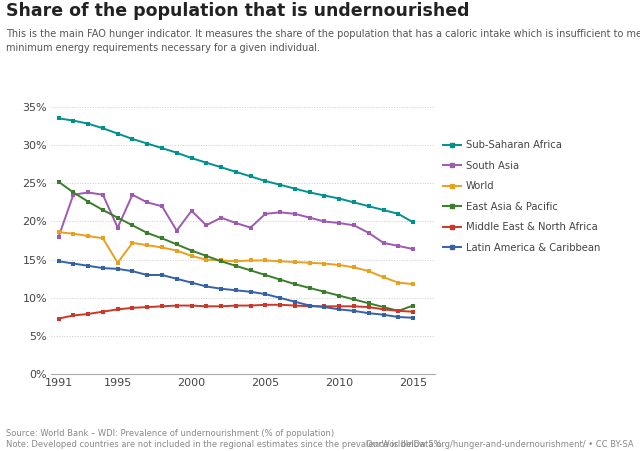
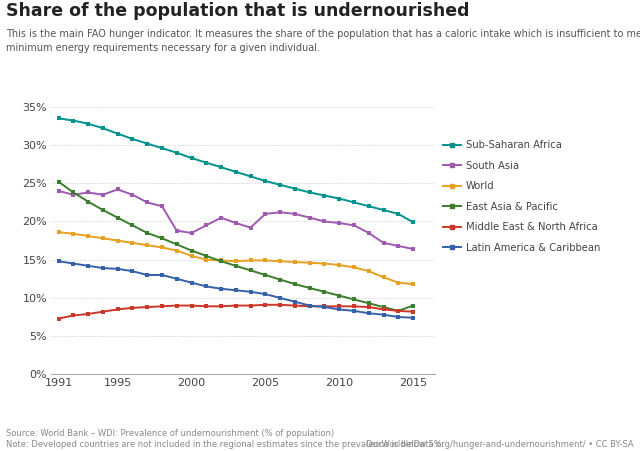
South Asia/1991: 18.0% -> 24.0%
South Asia/1995: 19.2% -> 24.2%
World/1995: 14.6% -> 17.5%
South Asia/2000: 21.4% -> 18.5%
